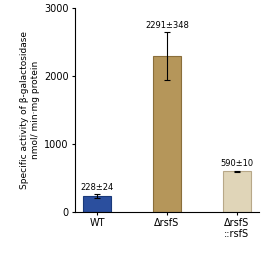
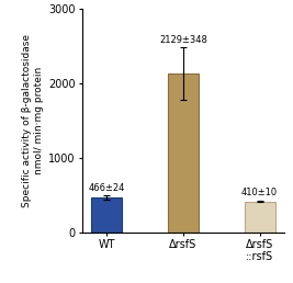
WT: 228 -> 466
ΔrsfS: 2291 -> 2129
ΔrsfS ::rsfS: 590 -> 410
